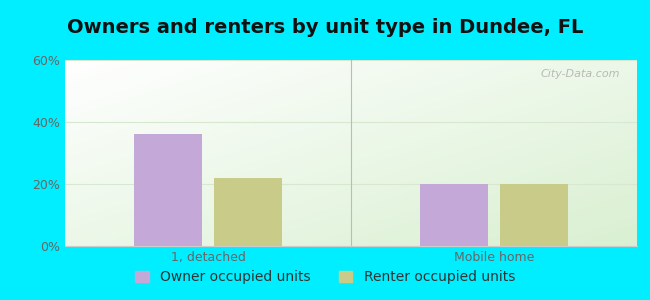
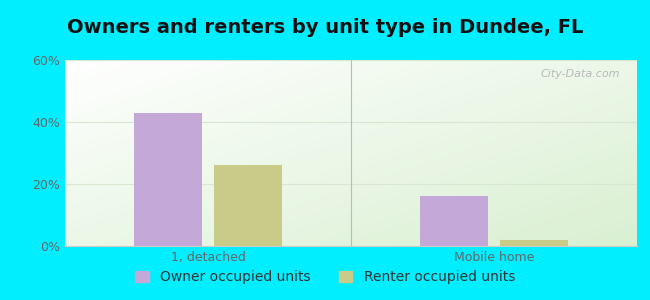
Owner occupied units/1, detached: 36% -> 43%
Renter occupied units/1, detached: 22% -> 26%
Owner occupied units/Mobile home: 20% -> 16%
Renter occupied units/Mobile home: 20% -> 2%
